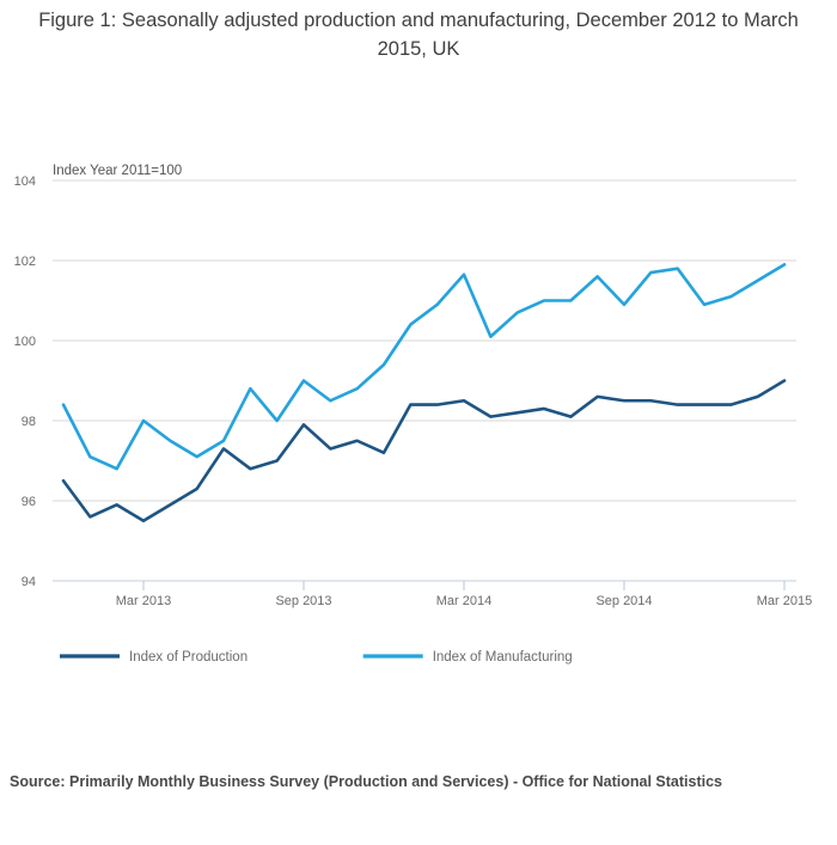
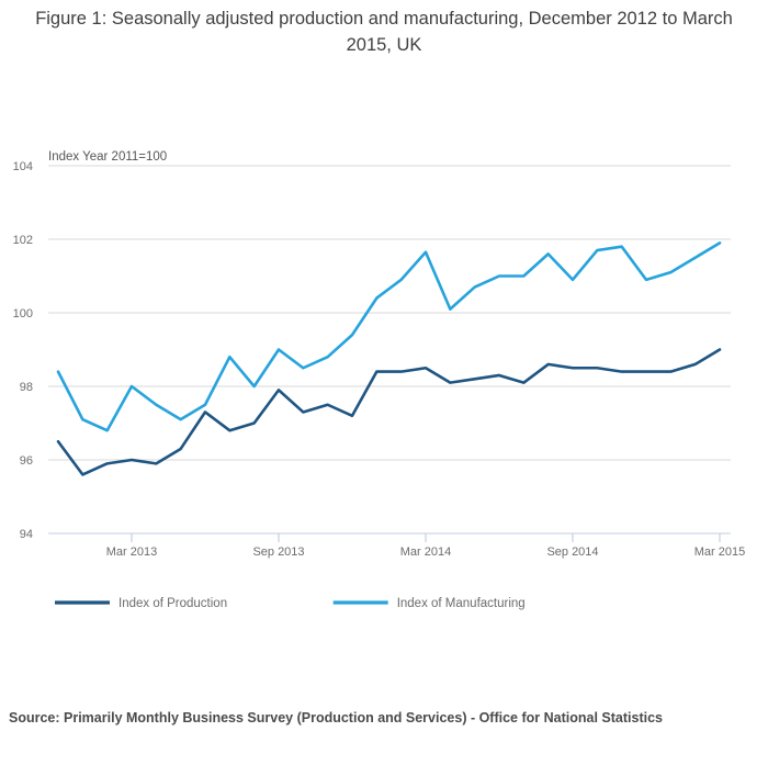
Index of Production/Mar 2013: 95.5 -> 96.0
